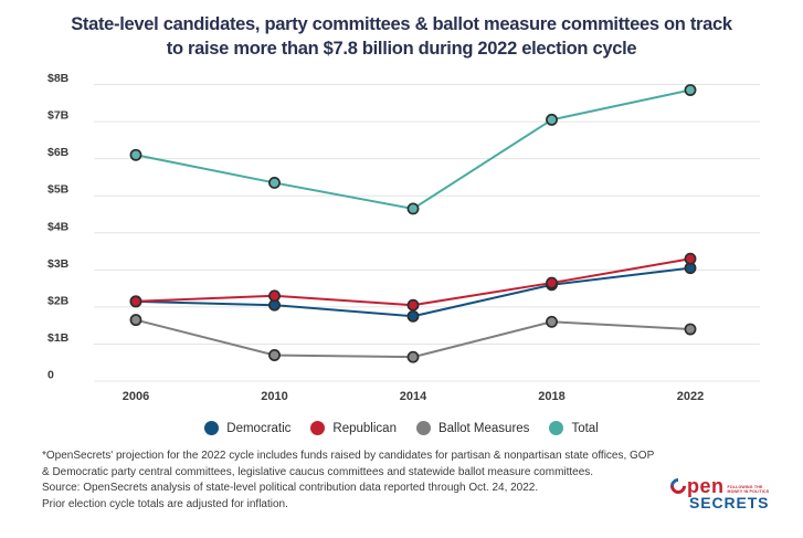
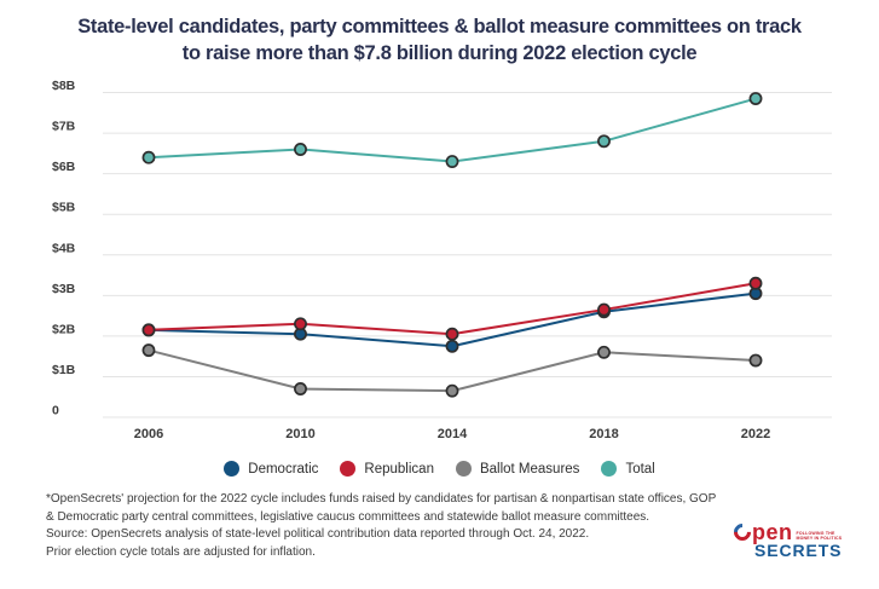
Total/2006: $6.1B -> $6.4B
Total/2010: $5.3B -> $6.6B
Total/2014: $4.7B -> $6.3B
Total/2018: $7.0B -> $6.8B
